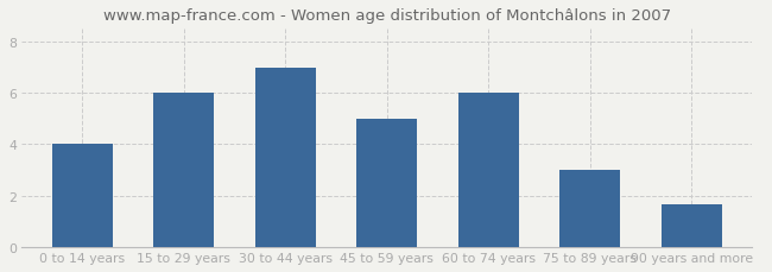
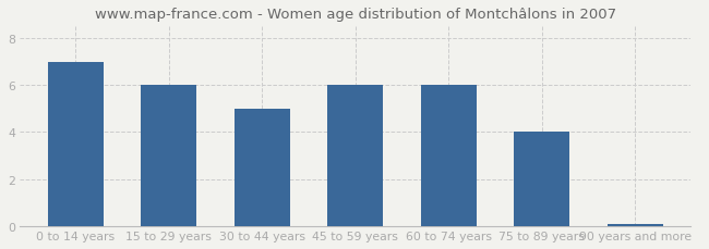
0 to 14 years: 4.00 -> 7.00
30 to 44 years: 7.00 -> 5.00
45 to 59 years: 5.00 -> 6.00
75 to 89 years: 3.00 -> 4.00
90 years and more: 1.65 -> 0.08
